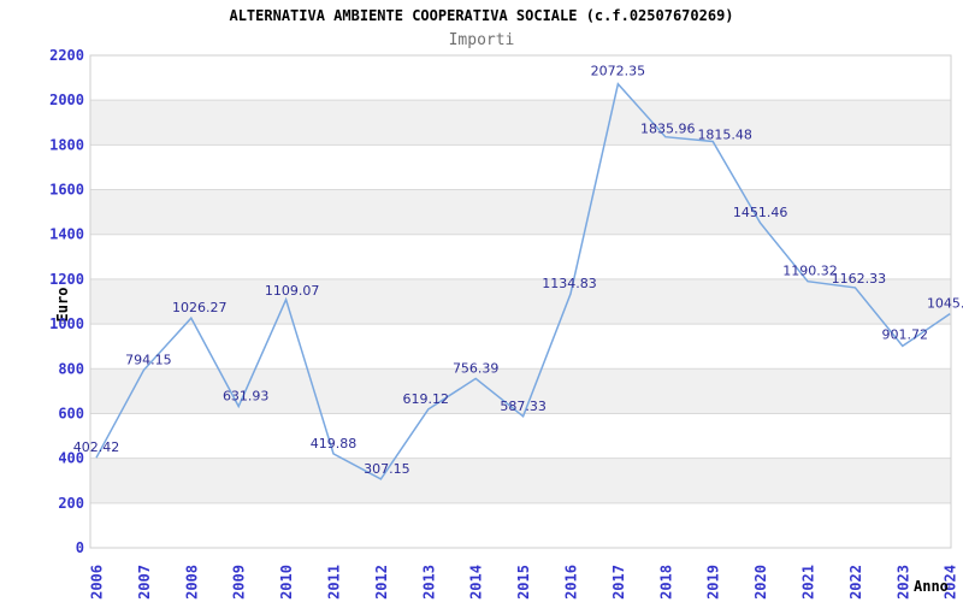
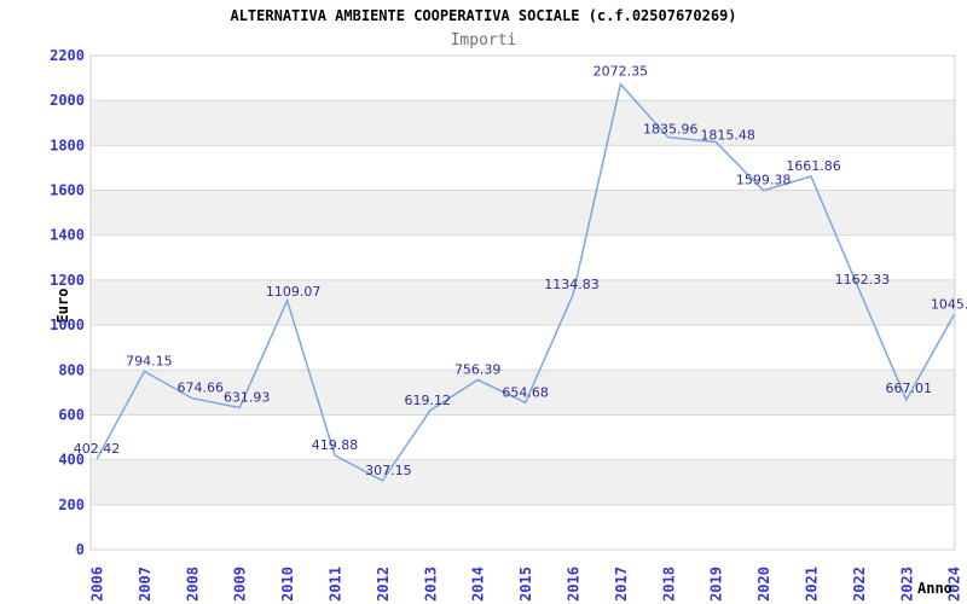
2008: 1026.27 -> 674.66
2015: 587.33 -> 654.68
2020: 1451.46 -> 1599.38
2021: 1190.32 -> 1661.86
2023: 901.72 -> 667.01
